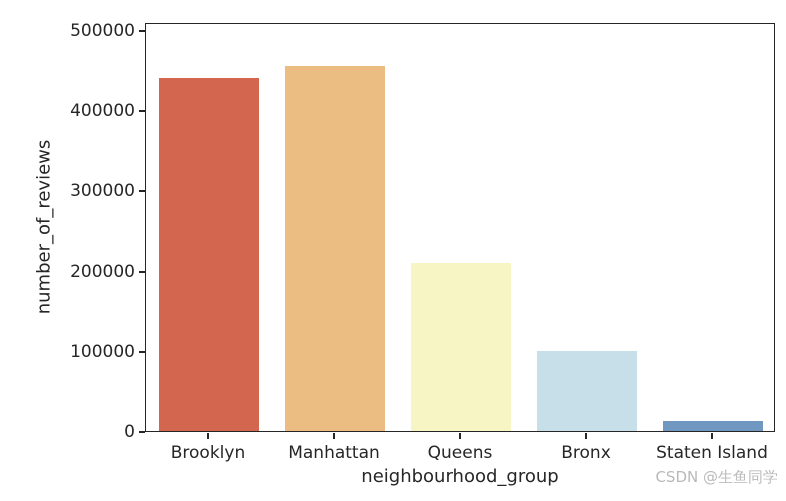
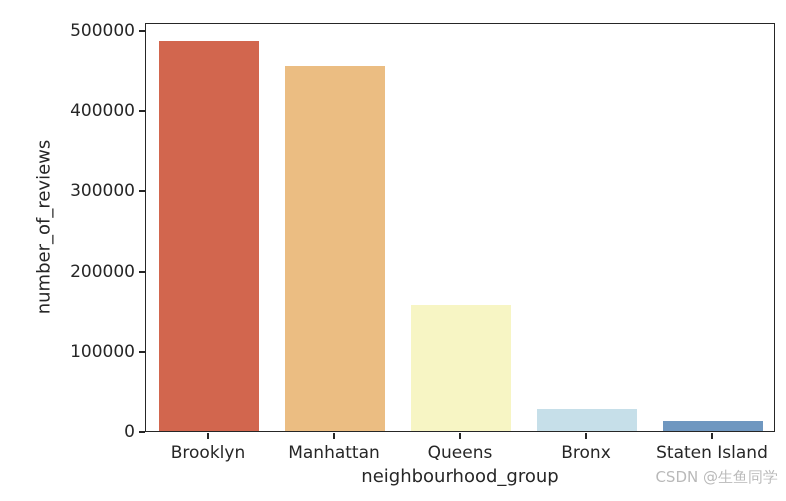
Brooklyn: 440000 -> 490000
Queens: 210000 -> 160000
Bronx: 100000 -> 30000
